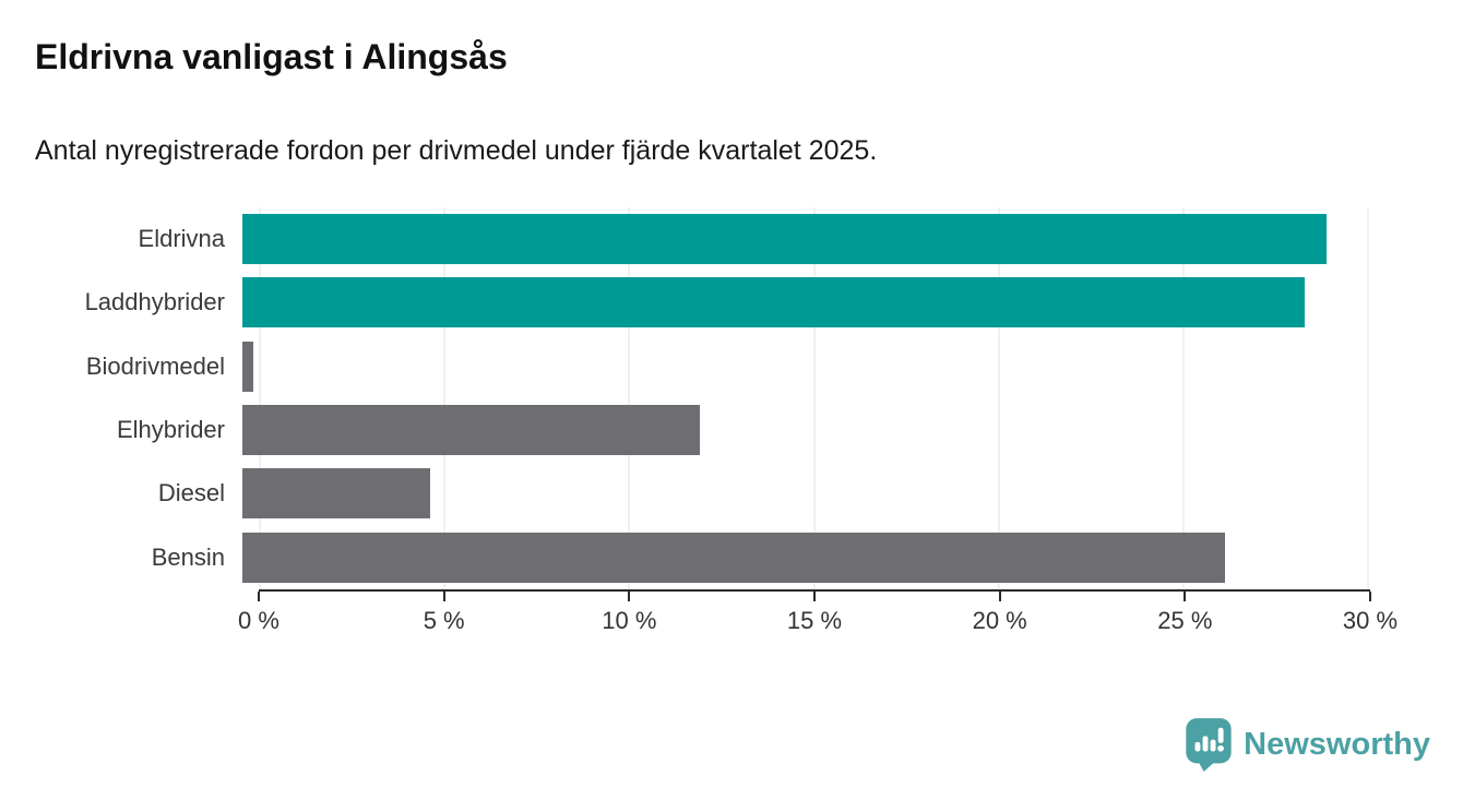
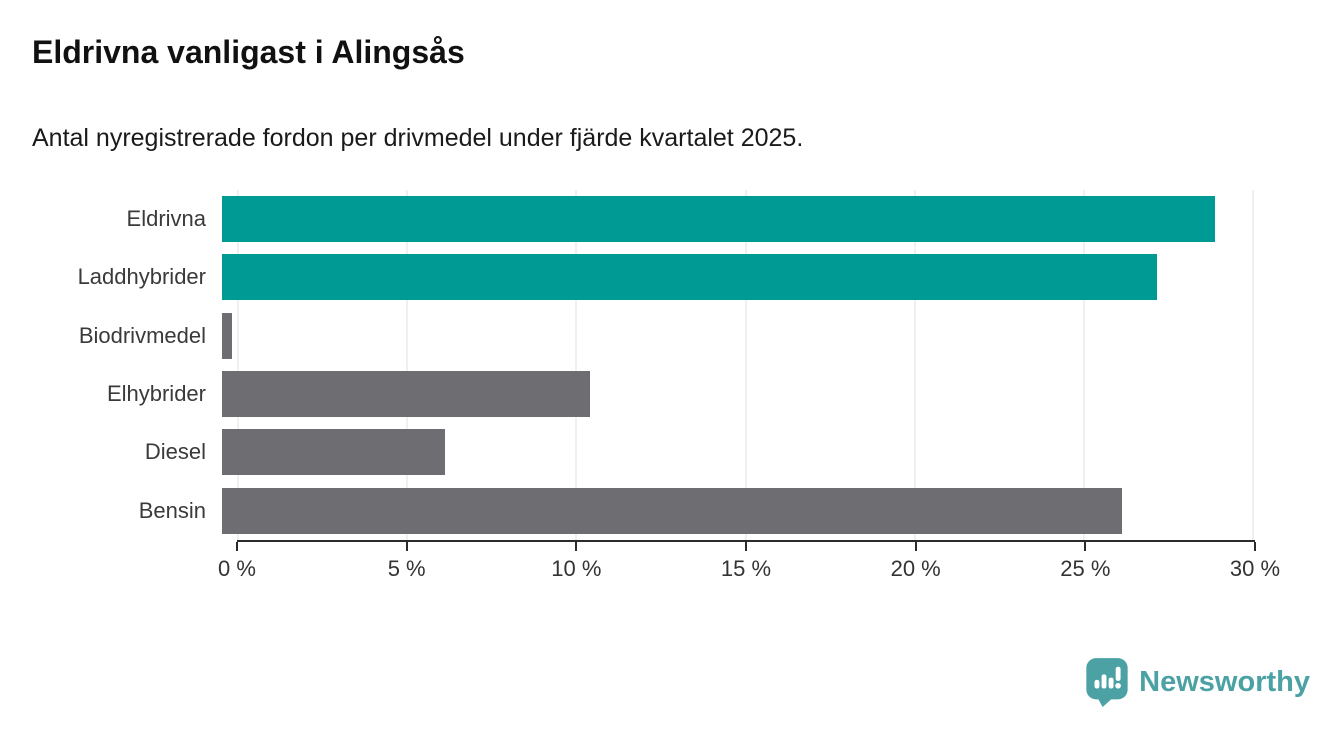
Laddhybrider: 28.3% -> 27.2%
Elhybrider: 12.2% -> 10.7%
Diesel: 5.0% -> 6.5%
